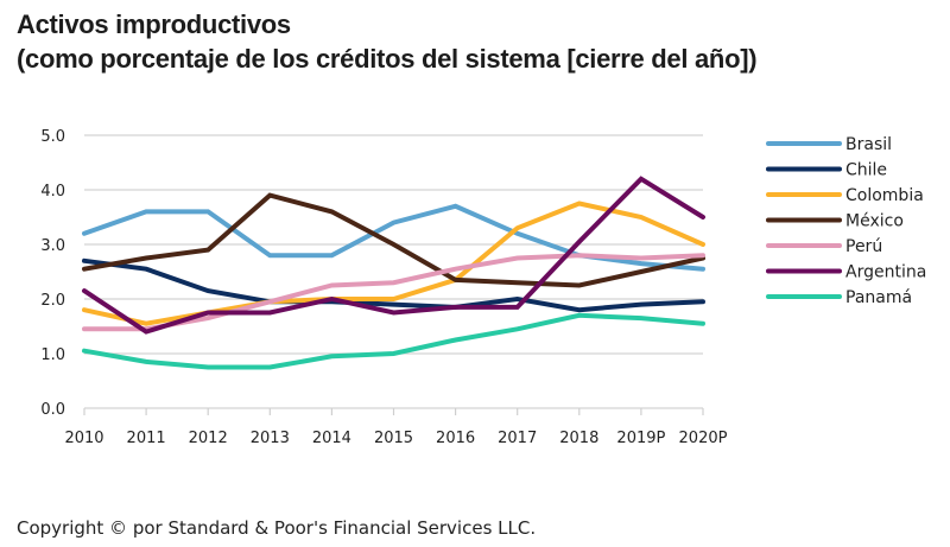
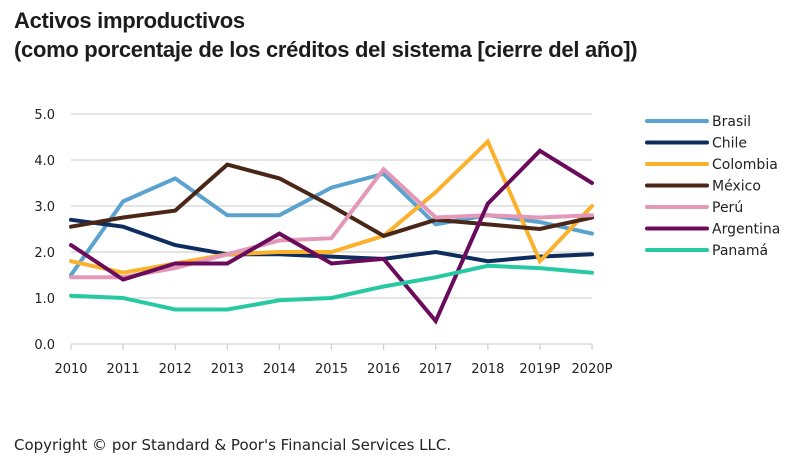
Brasil/2010: 3.2 -> 1.5
Brasil/2011: 3.6 -> 3.1
Panamá/2011: 0.8 -> 1.0
Argentina/2014: 2.0 -> 2.4
Perú/2016: 2.5 -> 3.8
Brasil/2017: 3.2 -> 2.6
México/2017: 2.3 -> 2.7
Argentina/2017: 1.9 -> 0.5
Colombia/2018: 3.8 -> 4.4
México/2018: 2.2 -> 2.6
Colombia/2019P: 3.5 -> 1.8
Brasil/2020P: 2.5 -> 2.4
